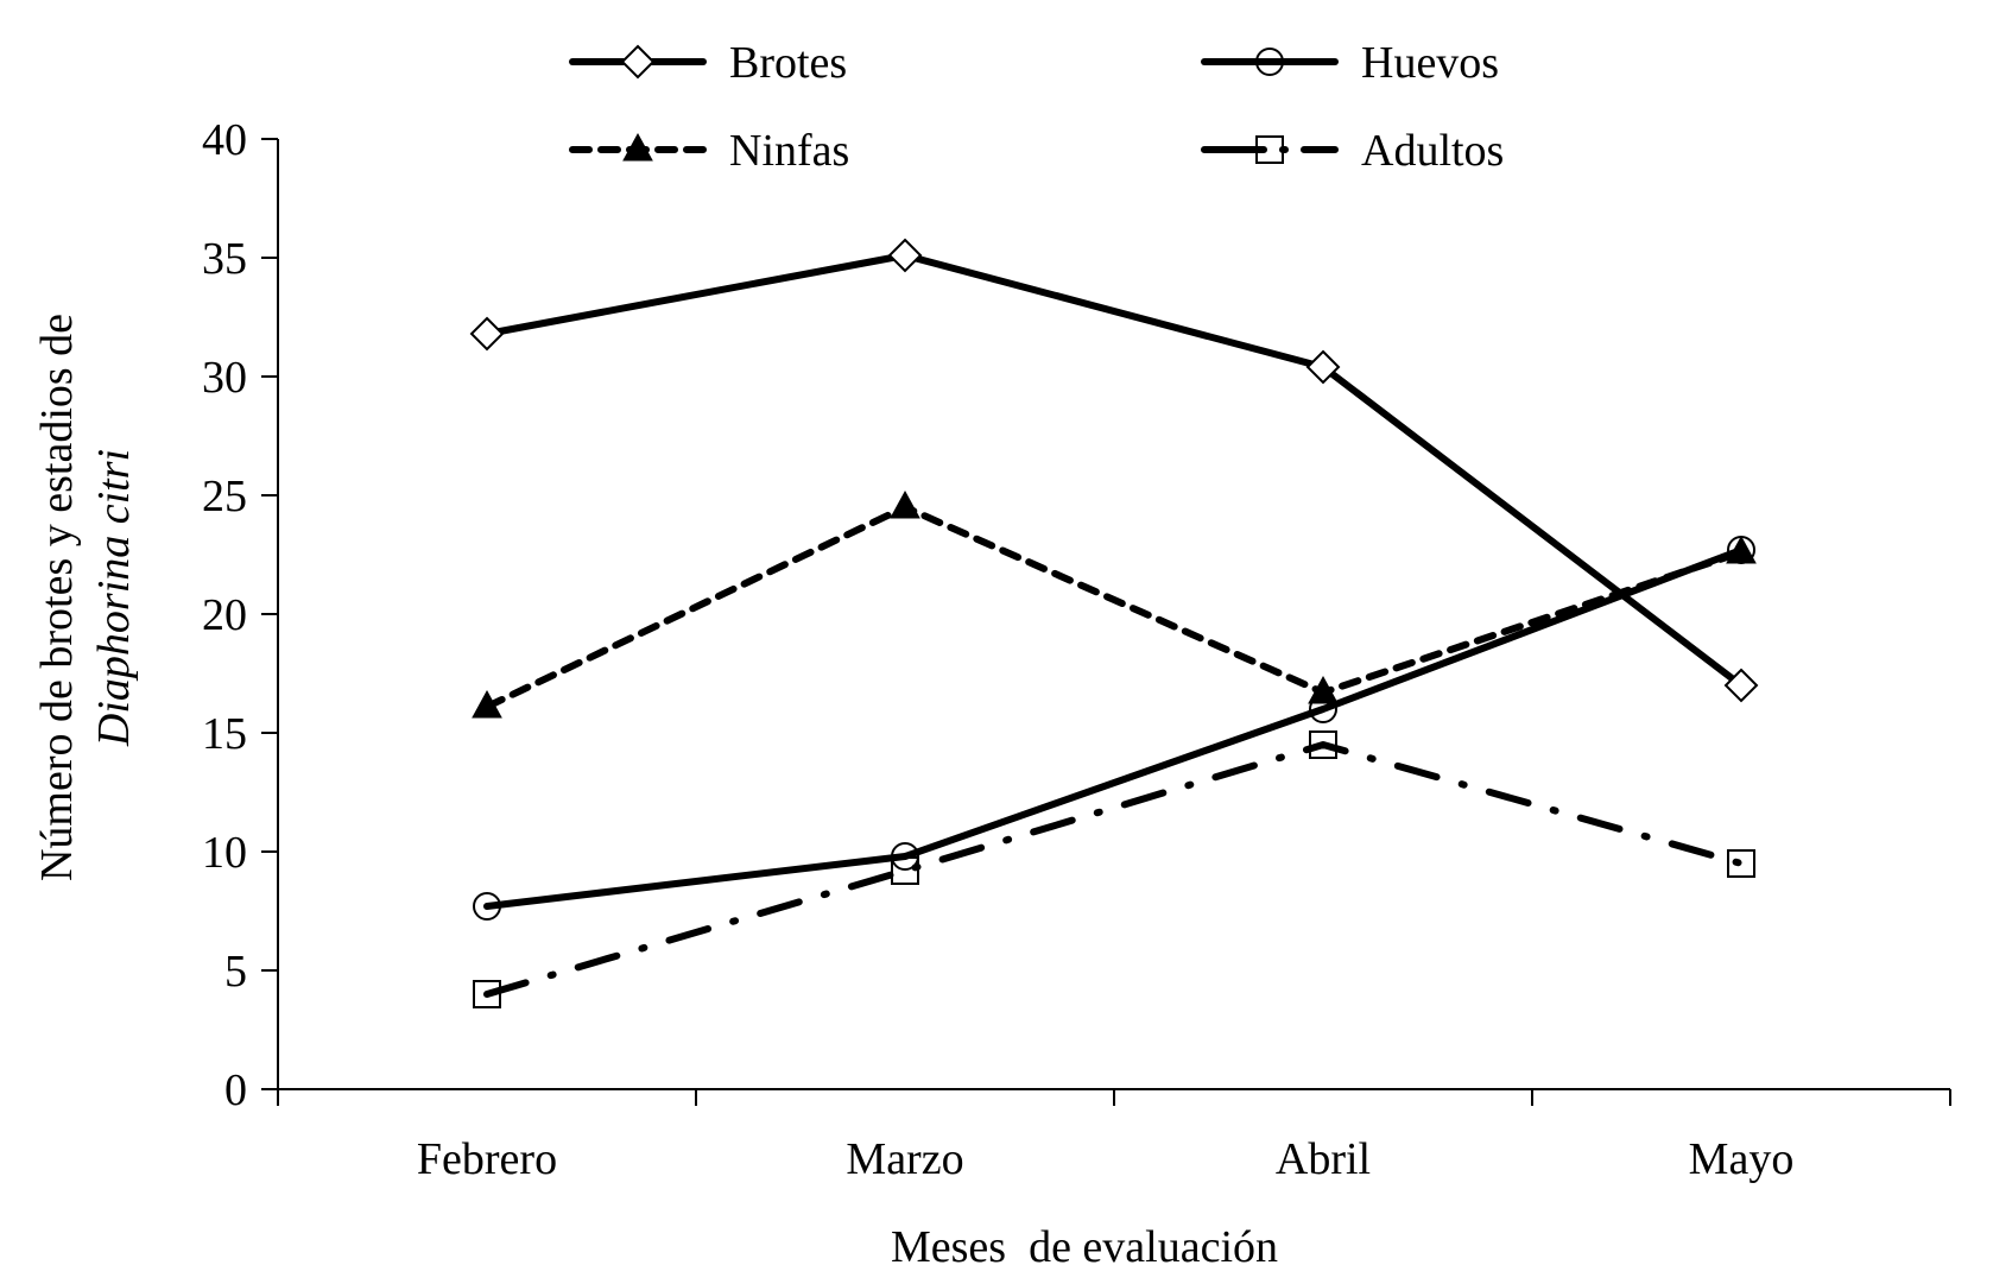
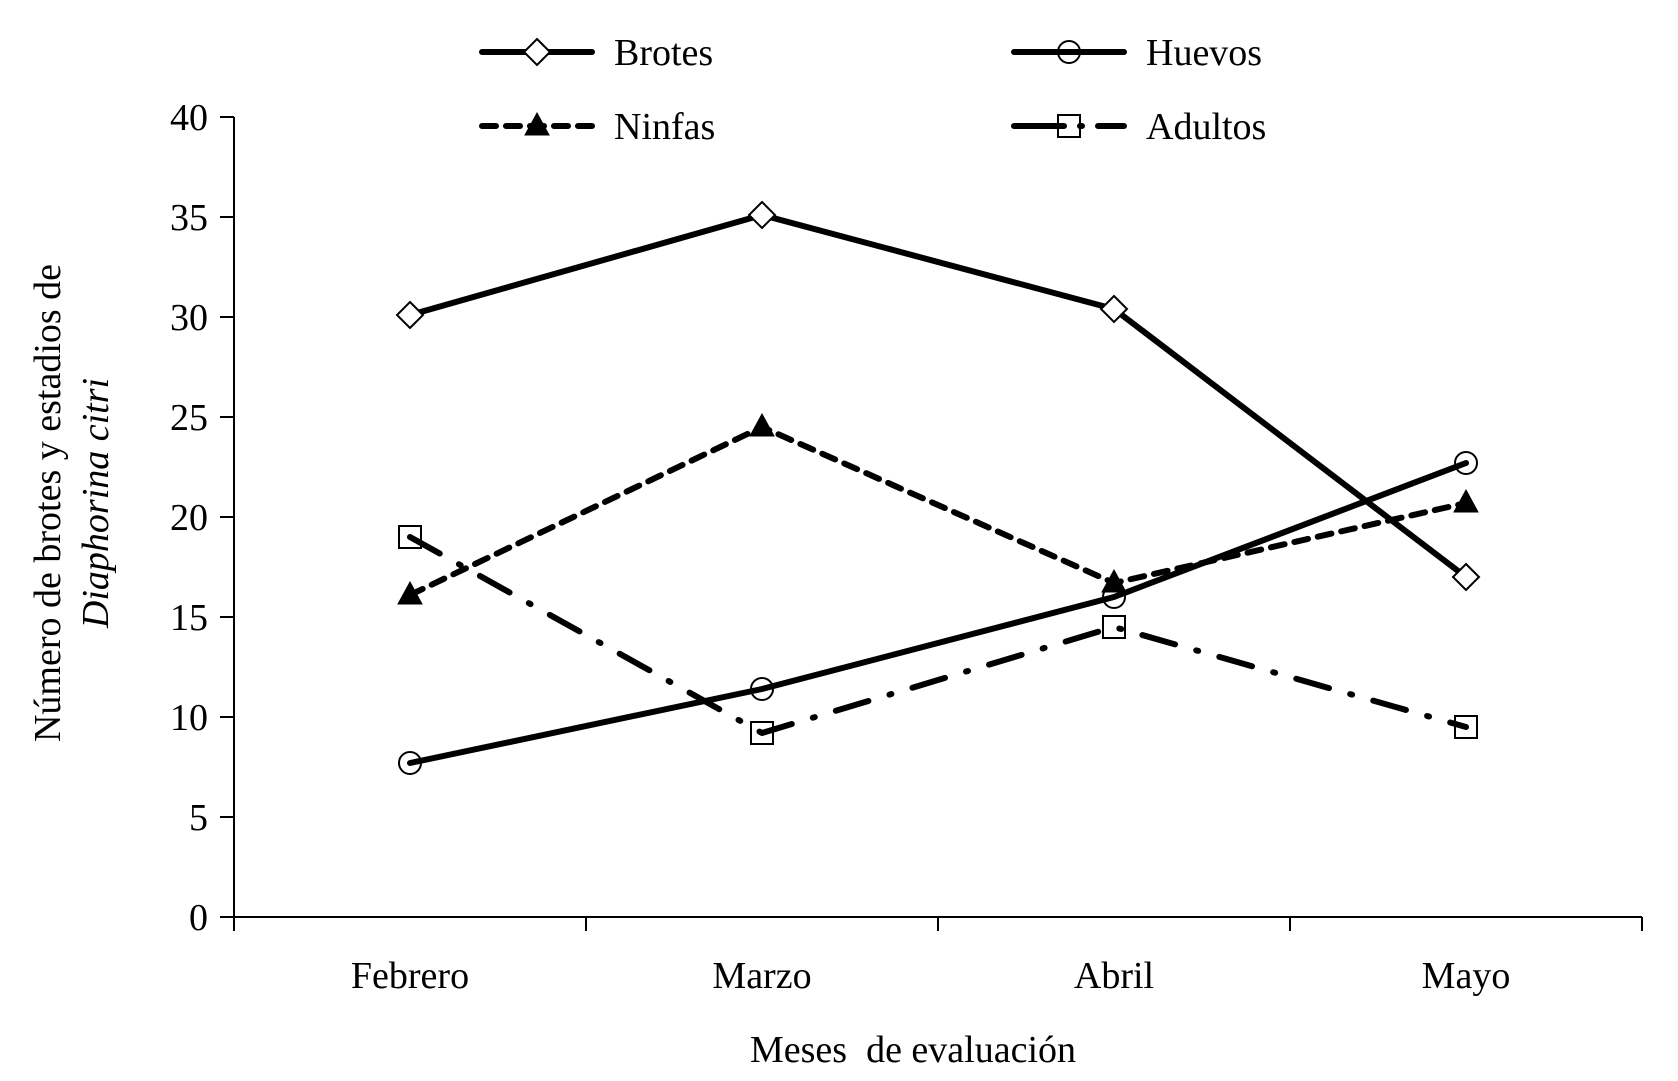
Brotes/Febrero: 31.8 -> 30.1
Adultos/Febrero: 4.0 -> 19.0
Huevos/Marzo: 9.8 -> 11.4
Ninfas/Mayo: 22.6 -> 20.7
